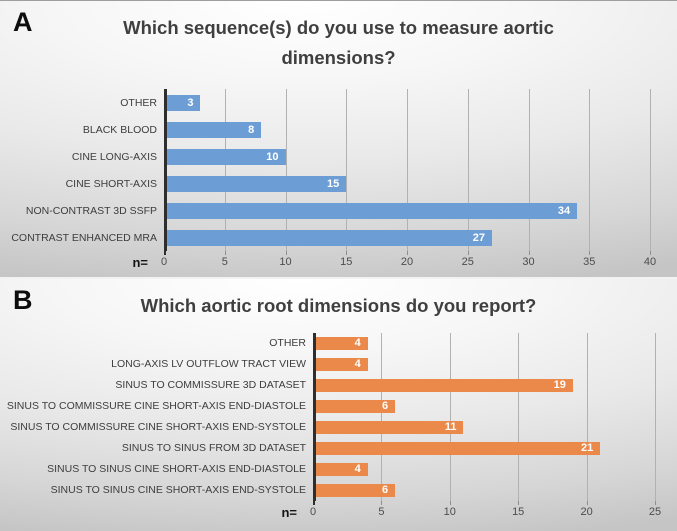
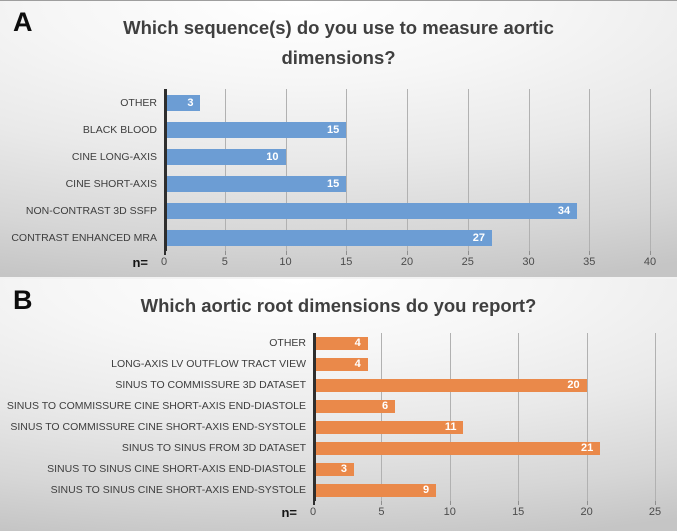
Which sequence(s) do you use to measure aortic dimensions?/BLACK BLOOD: 8 -> 15
Which aortic root dimensions do you report?/SINUS TO COMMISSURE 3D DATASET: 19 -> 20
Which aortic root dimensions do you report?/SINUS TO SINUS CINE SHORT-AXIS END-DIASTOLE: 4 -> 3
Which aortic root dimensions do you report?/SINUS TO SINUS CINE SHORT-AXIS END-SYSTOLE: 6 -> 9
